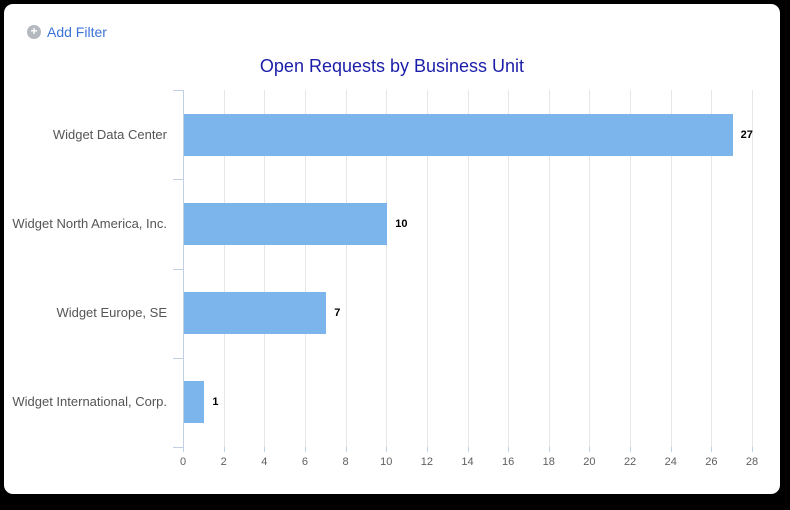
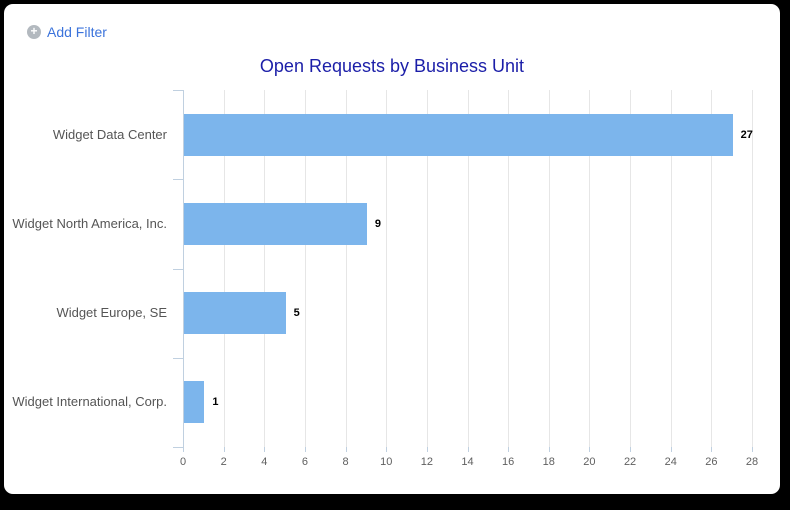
Widget North America, Inc.: 10 -> 9
Widget Europe, SE: 7 -> 5
